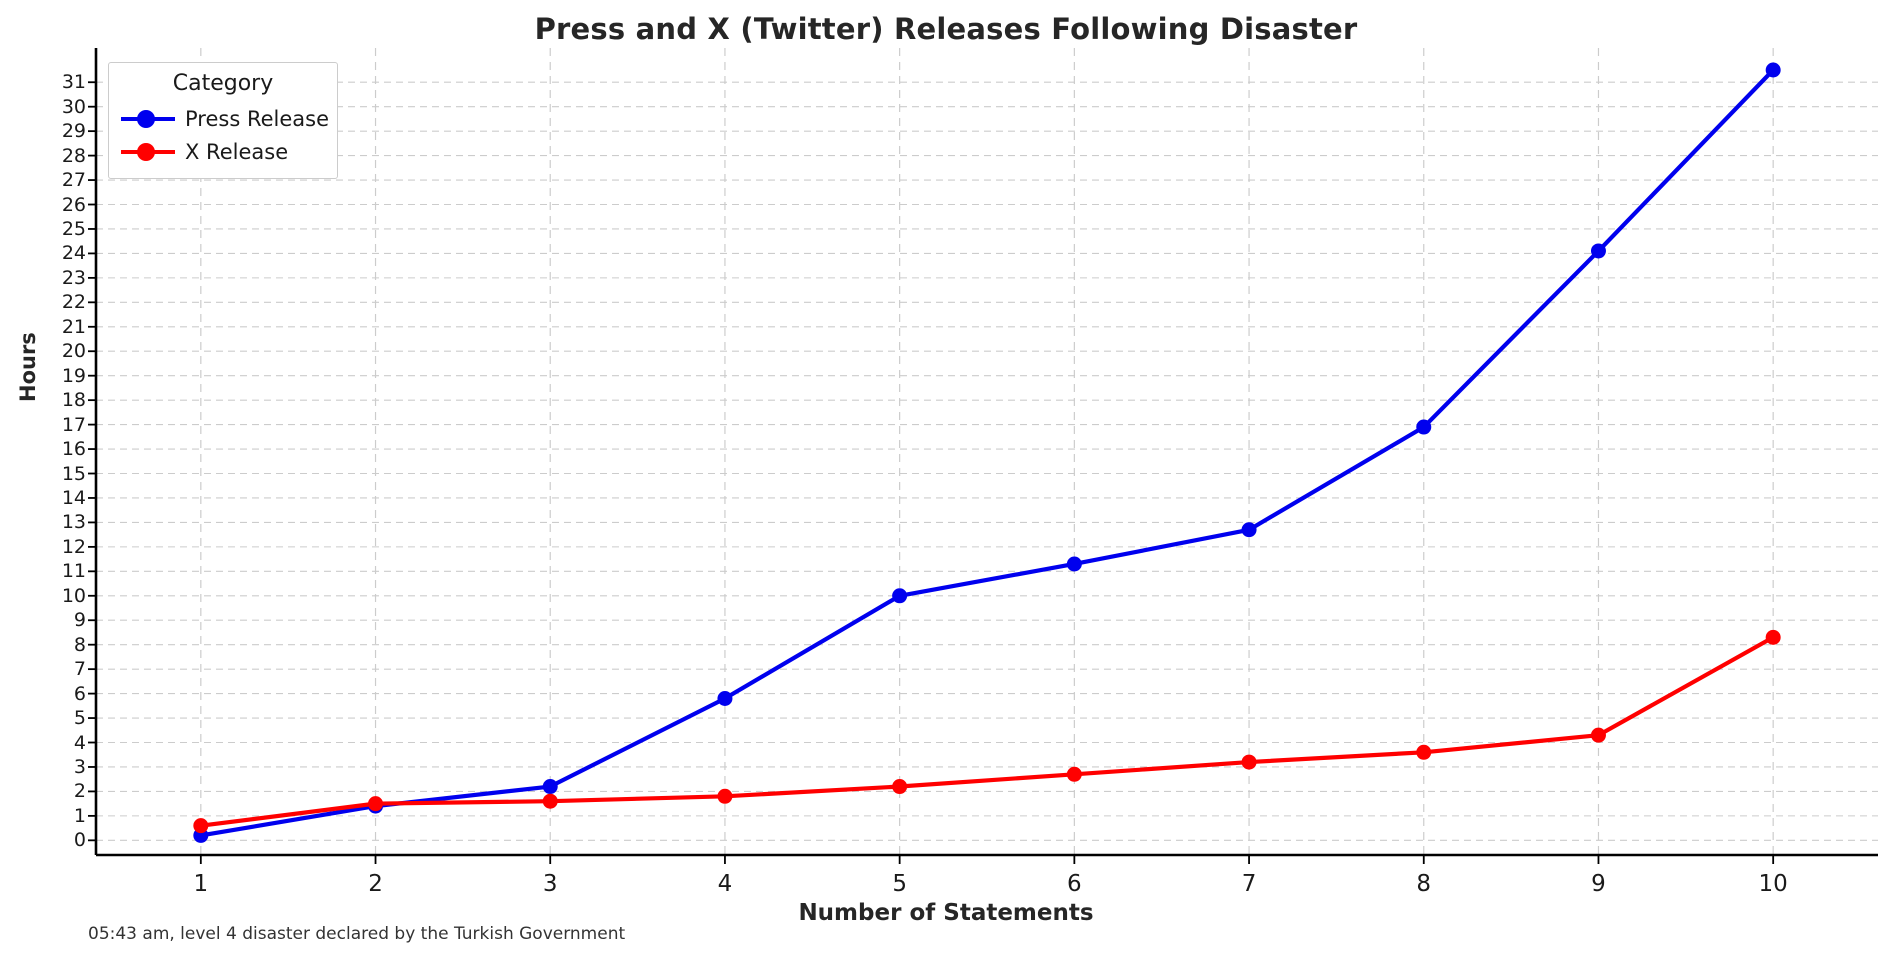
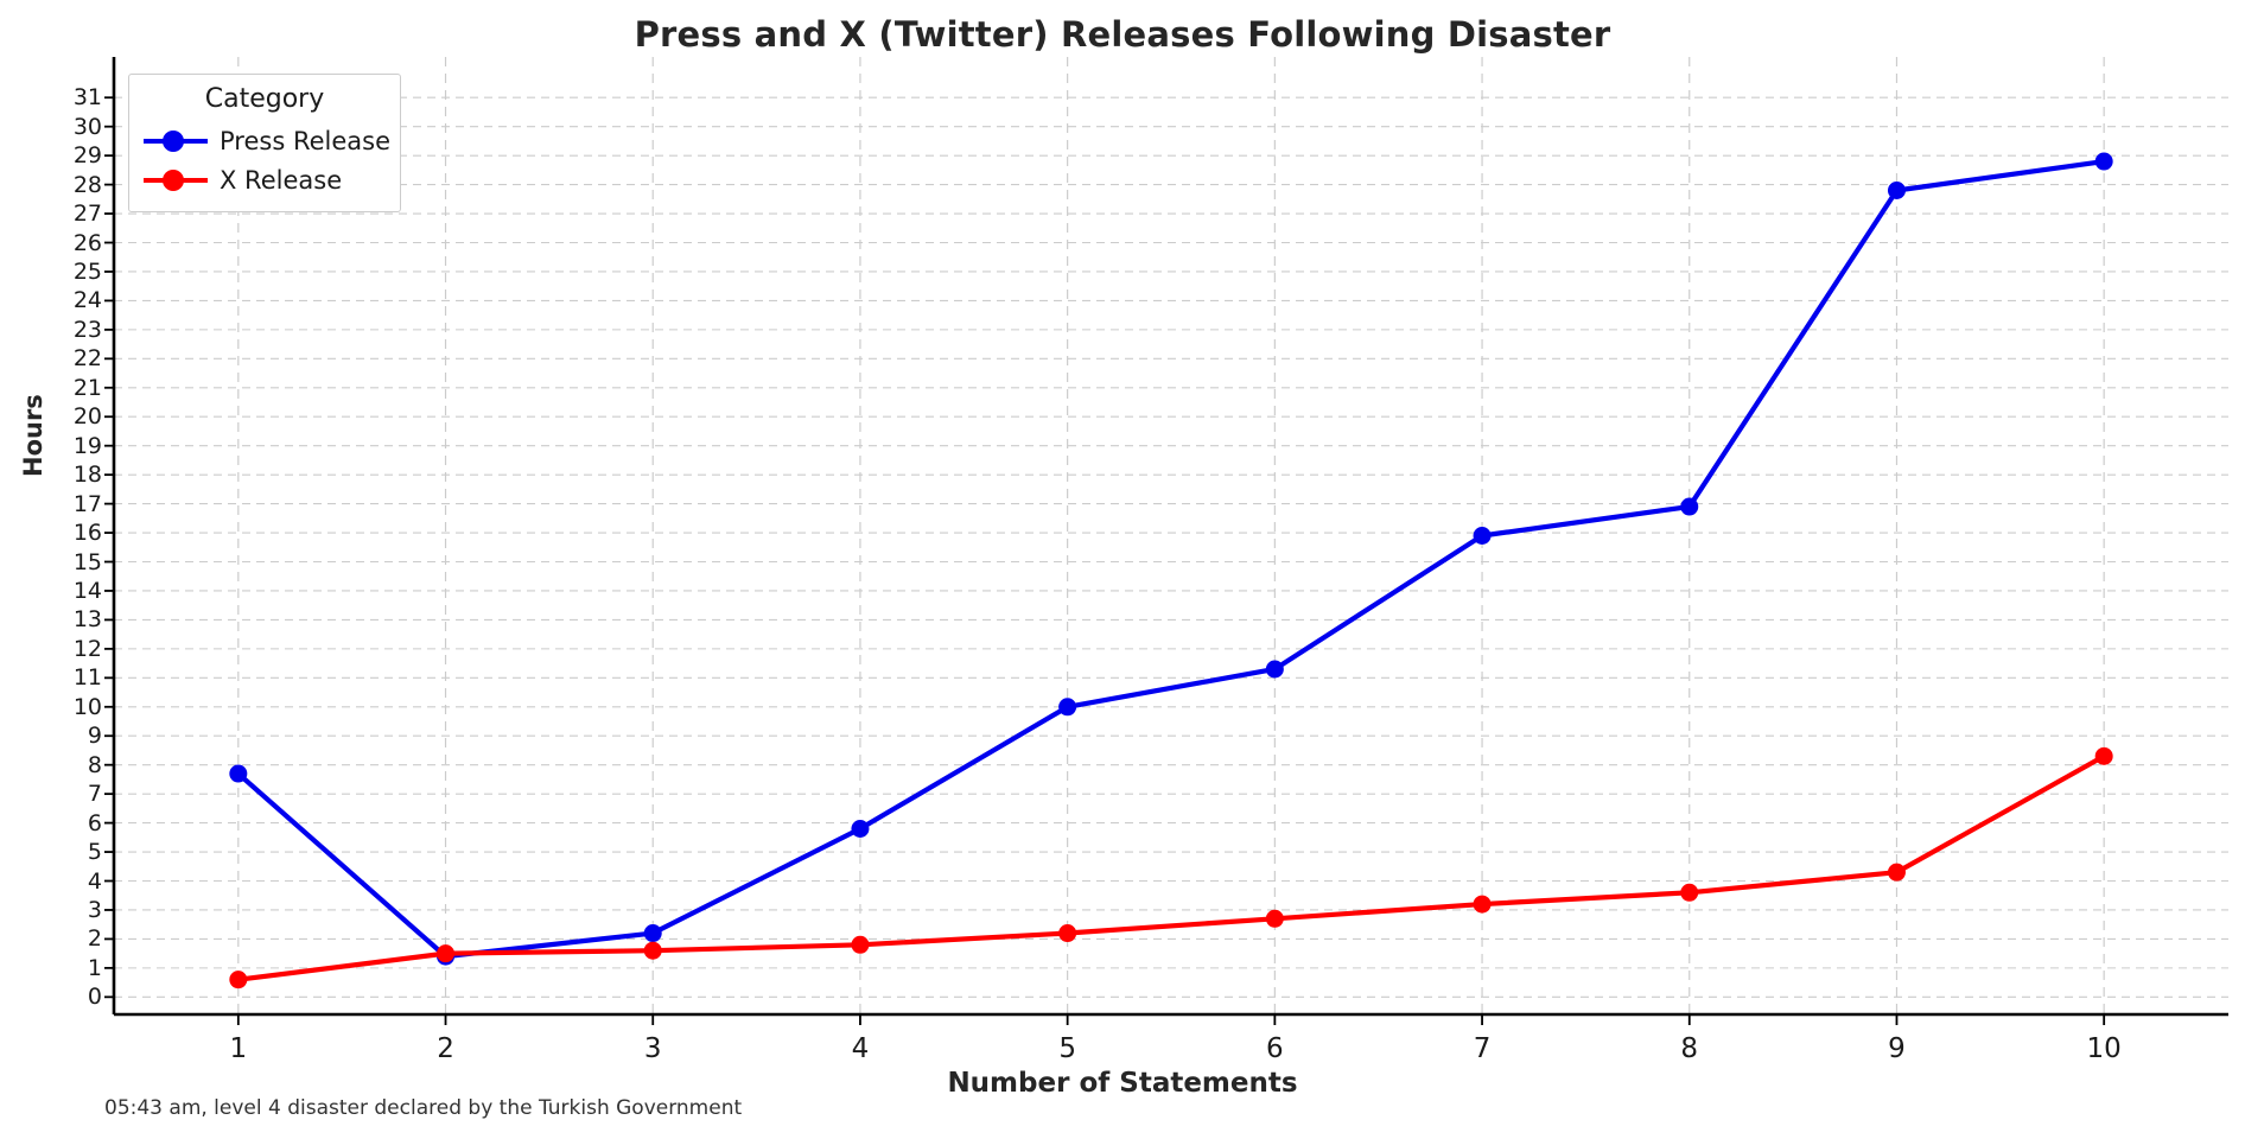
Press Release/1: 0.2 -> 7.7
Press Release/7: 12.7 -> 15.9
Press Release/9: 24.1 -> 27.8
Press Release/10: 31.5 -> 28.8
